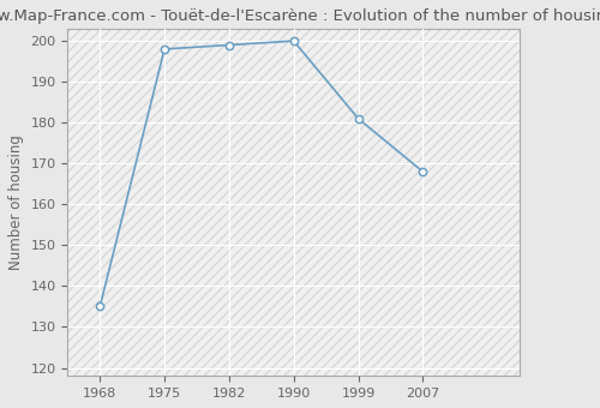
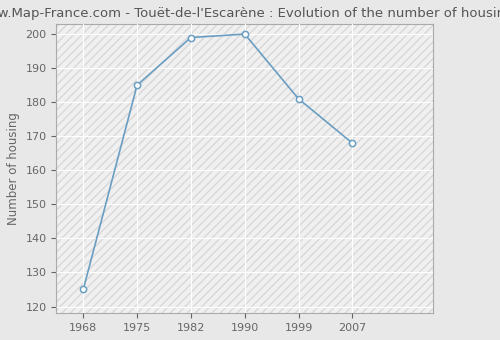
1968: 135 -> 125
1975: 198 -> 185
